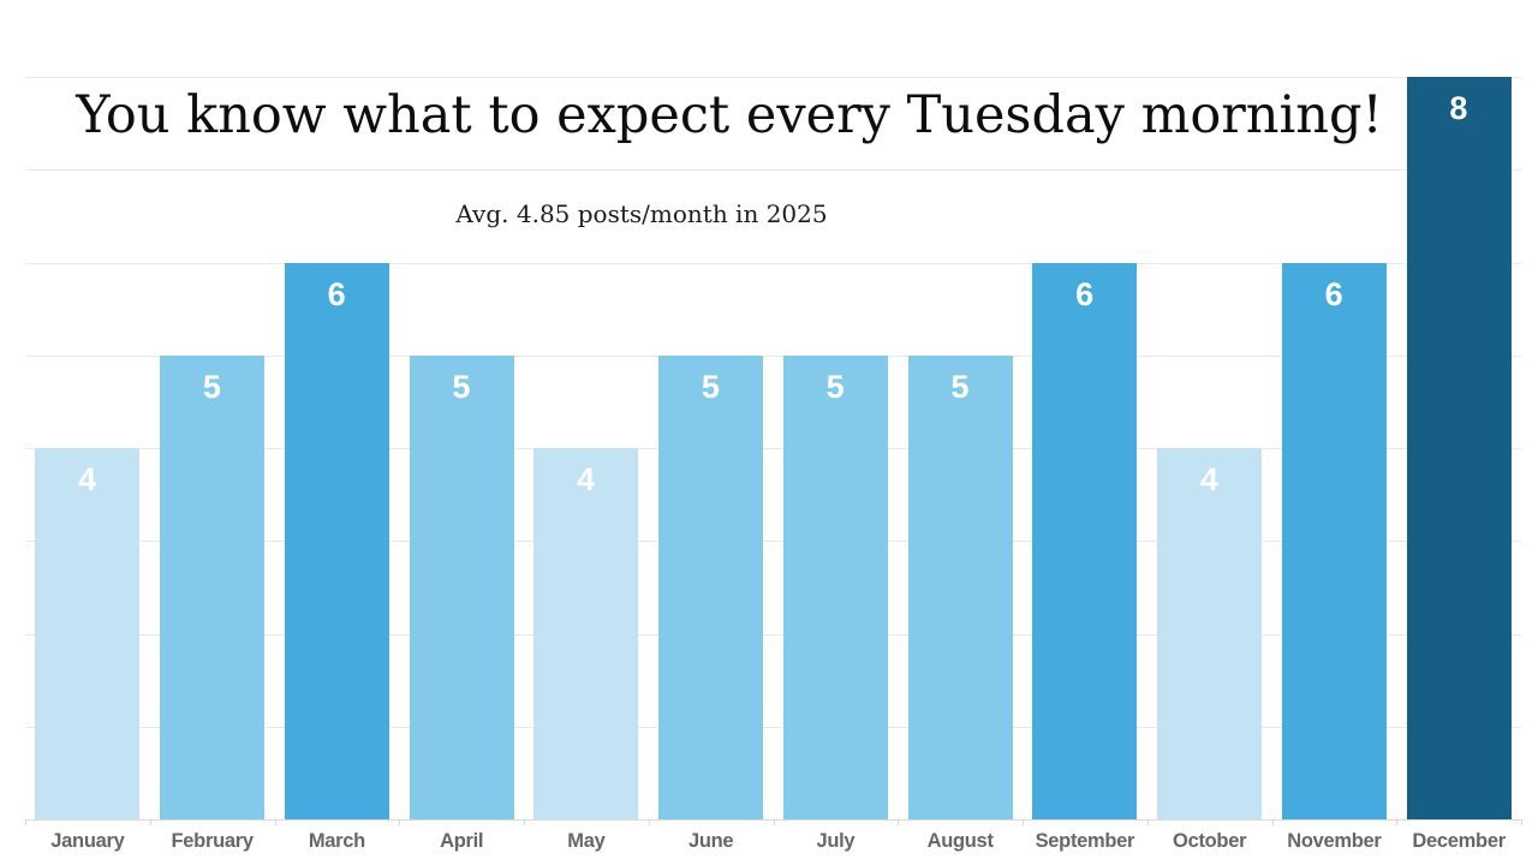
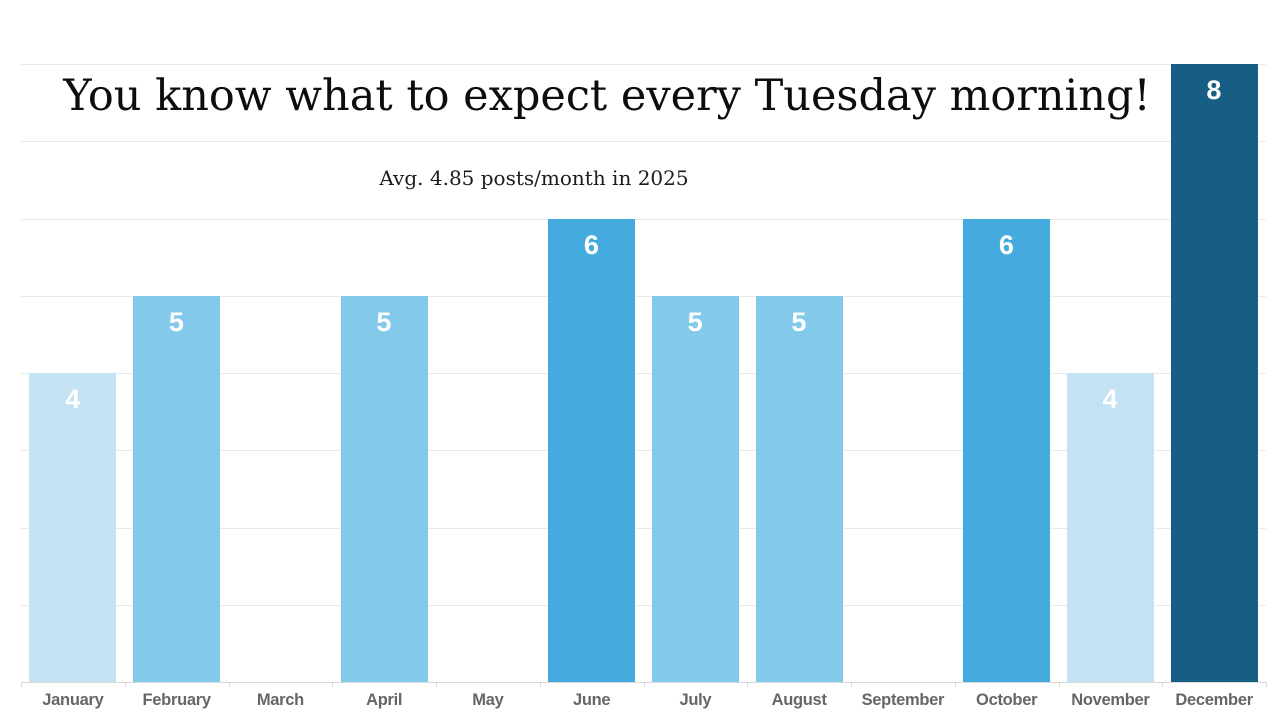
March: 6 -> 7
May: 4 -> 1
June: 5 -> 6
September: 6 -> 3
October: 4 -> 6
November: 6 -> 4
